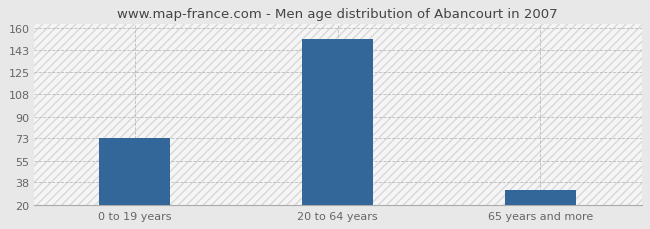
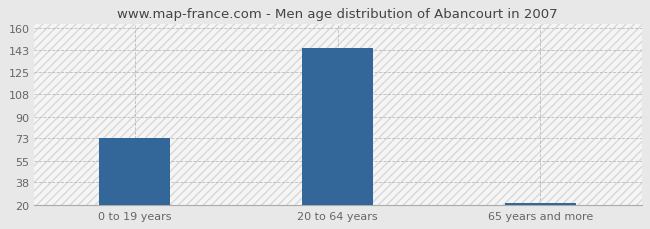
20 to 64 years: 151 -> 144
65 years and more: 32 -> 22
